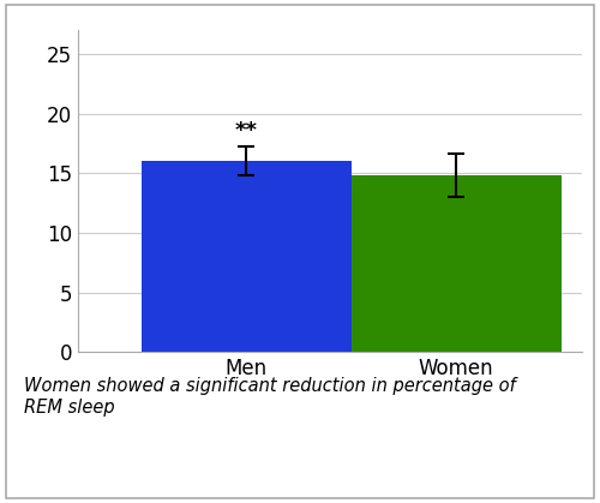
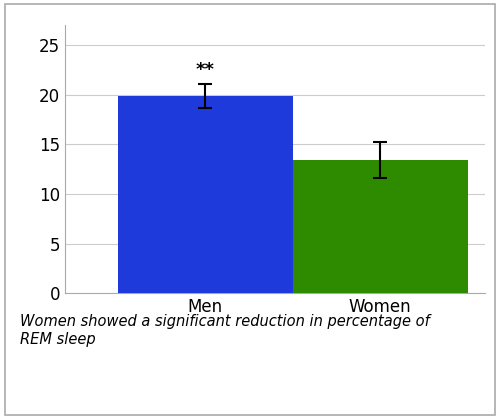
Men: 16.0 -> 19.9
Women: 14.8 -> 13.4
